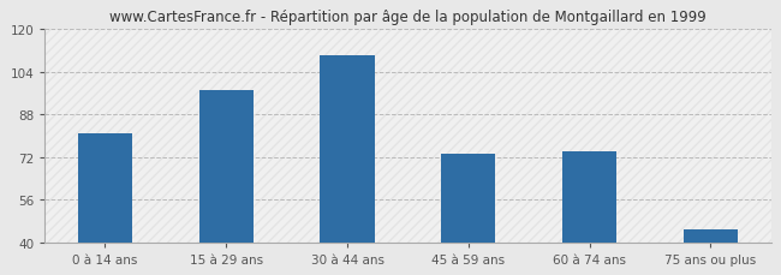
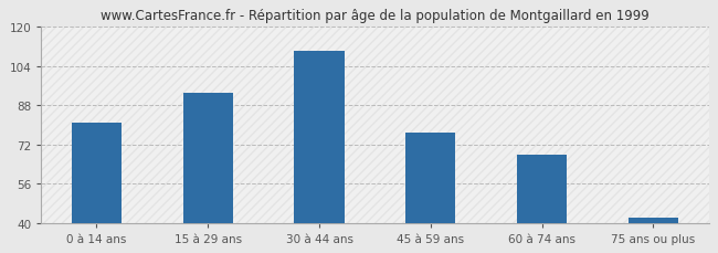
15 à 29 ans: 97 -> 93
45 à 59 ans: 73 -> 77
60 à 74 ans: 74 -> 68
75 ans ou plus: 45 -> 42
